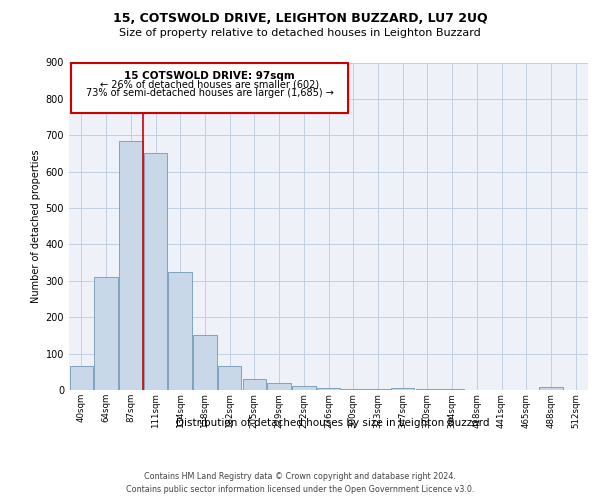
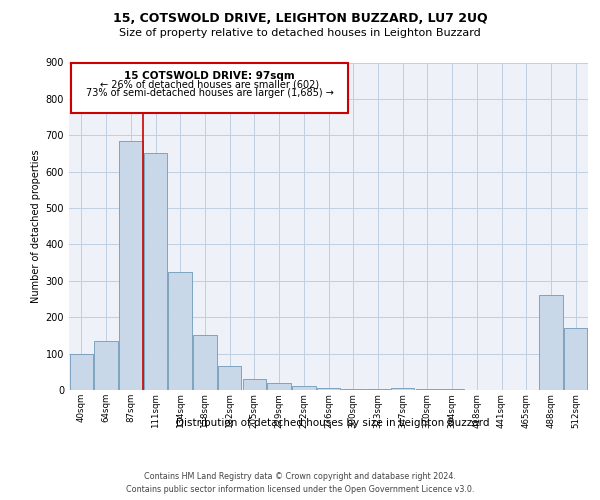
40sqm: 65 -> 100
64sqm: 310 -> 135
488sqm: 8 -> 260
512sqm: 1 -> 170
